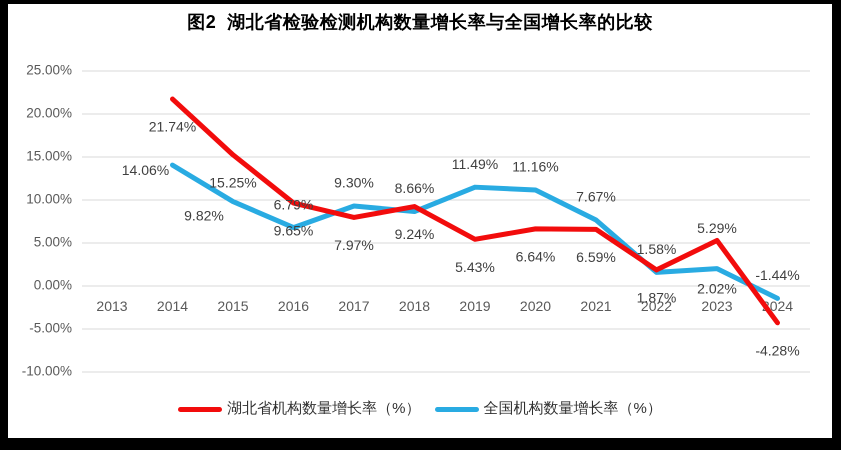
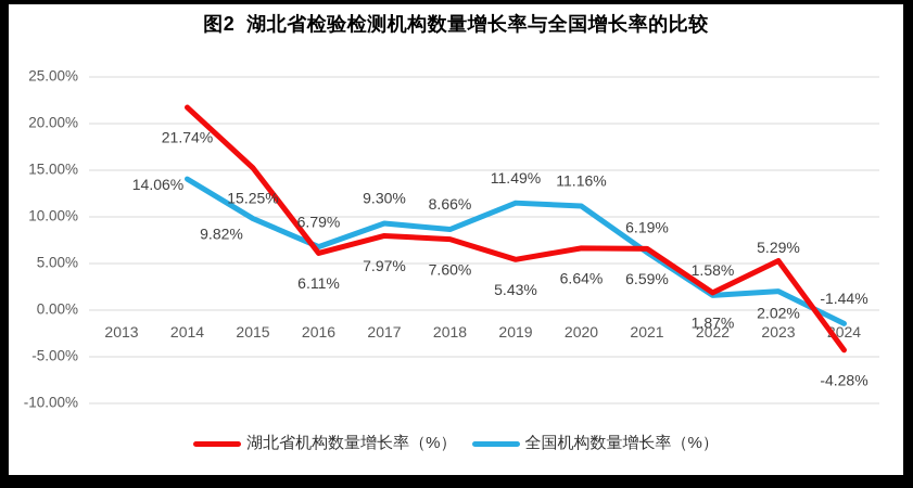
湖北省机构数量增长率（%）/2016: 9.65% -> 6.11%
湖北省机构数量增长率（%）/2018: 9.24% -> 7.60%
全国机构数量增长率（%）/2021: 7.67% -> 6.19%
